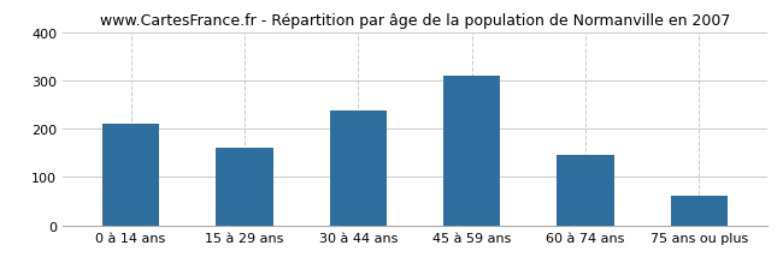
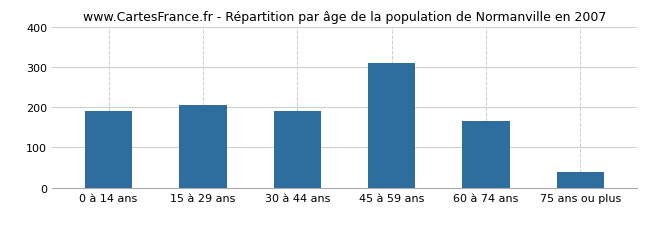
0 à 14 ans: 210 -> 190
15 à 29 ans: 160 -> 205
30 à 44 ans: 238 -> 190
60 à 74 ans: 145 -> 165
75 ans ou plus: 62 -> 40
